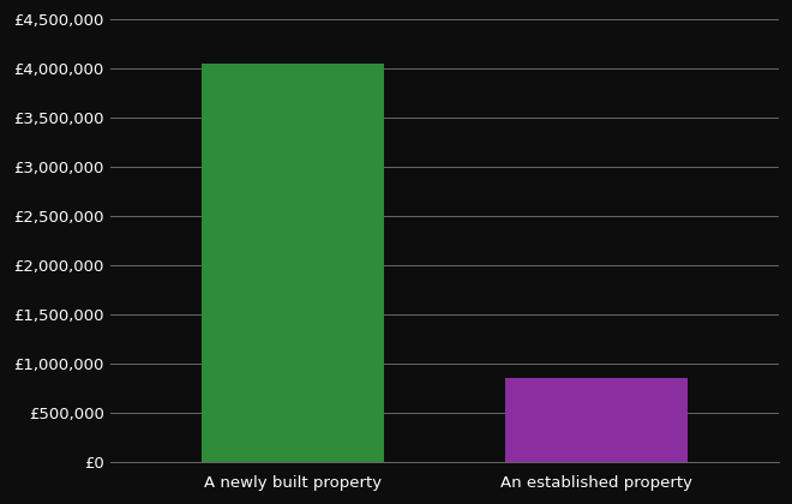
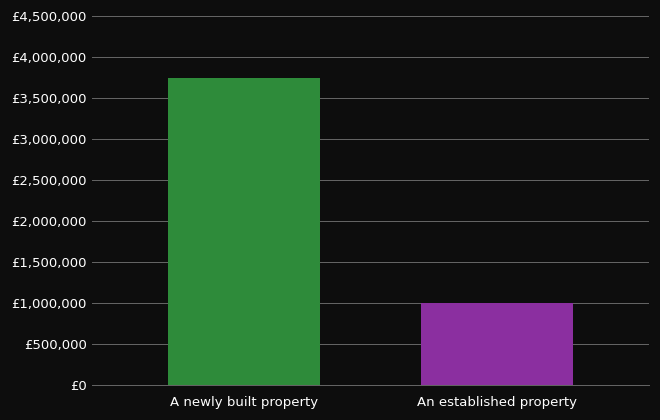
A newly built property: £4,050,000 -> £3,740,000
An established property: £850,000 -> £1,000,000
